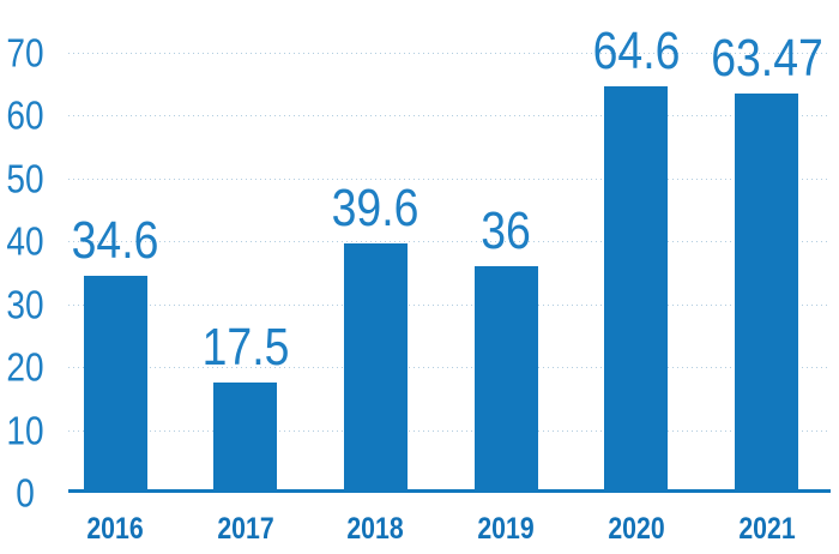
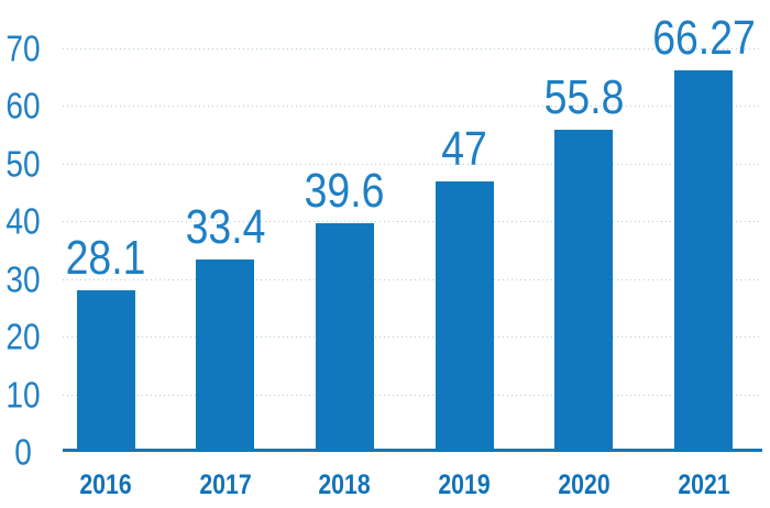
2016: 34.6 -> 28.1
2017: 17.5 -> 33.4
2019: 36 -> 47
2020: 64.6 -> 55.8
2021: 63.47 -> 66.27
